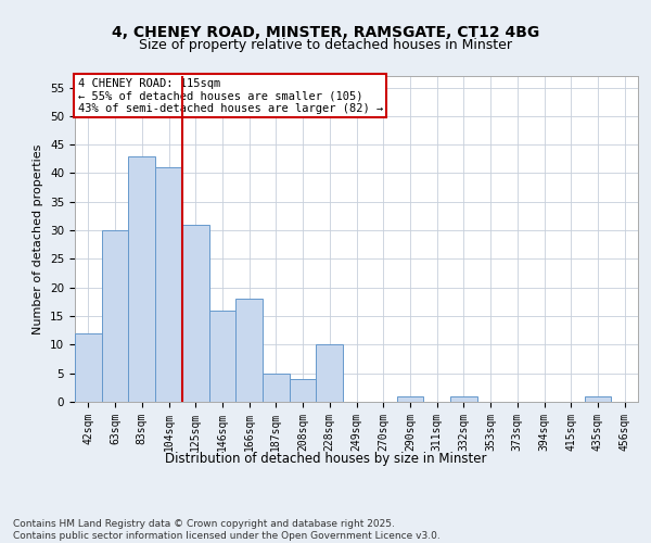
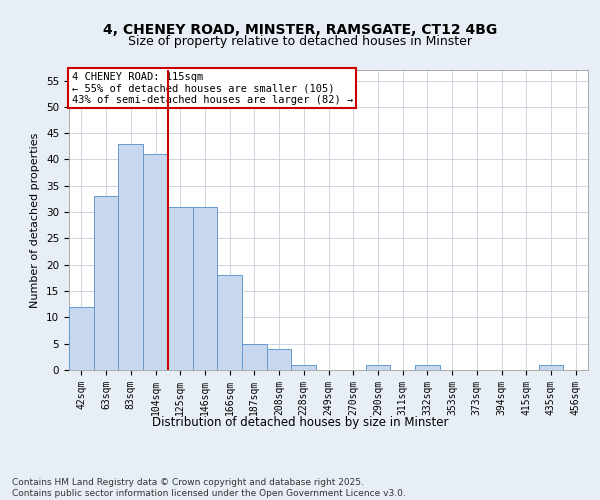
63sqm: 30 -> 33
146sqm: 16 -> 31
228sqm: 10 -> 1
